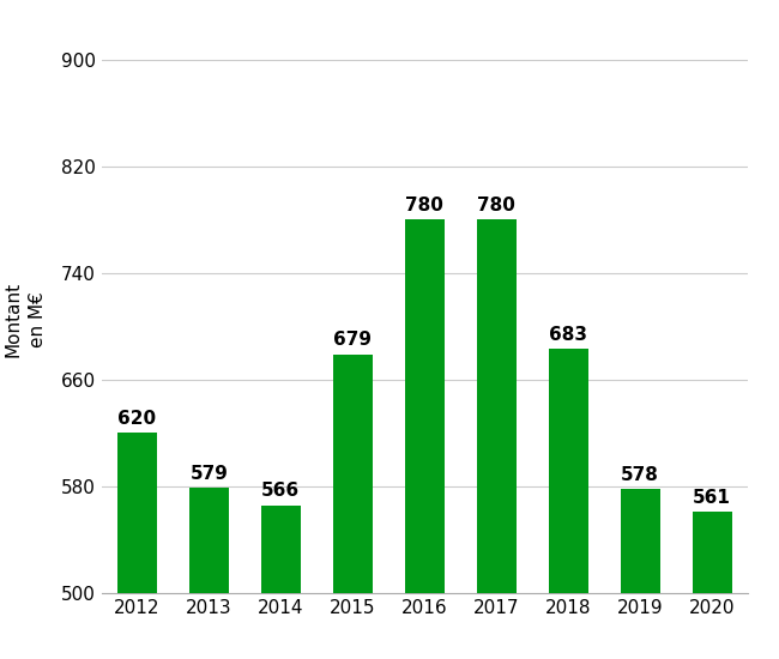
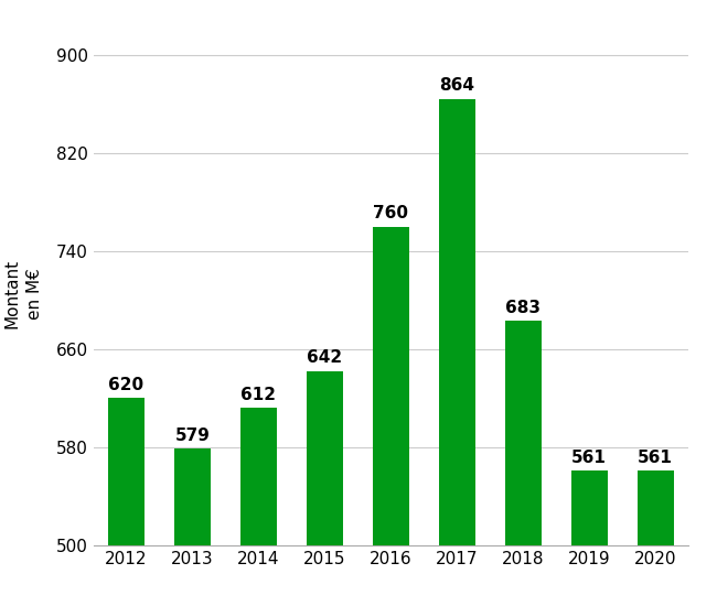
2014: 566 -> 612
2015: 679 -> 642
2016: 780 -> 760
2017: 780 -> 864
2019: 578 -> 561
